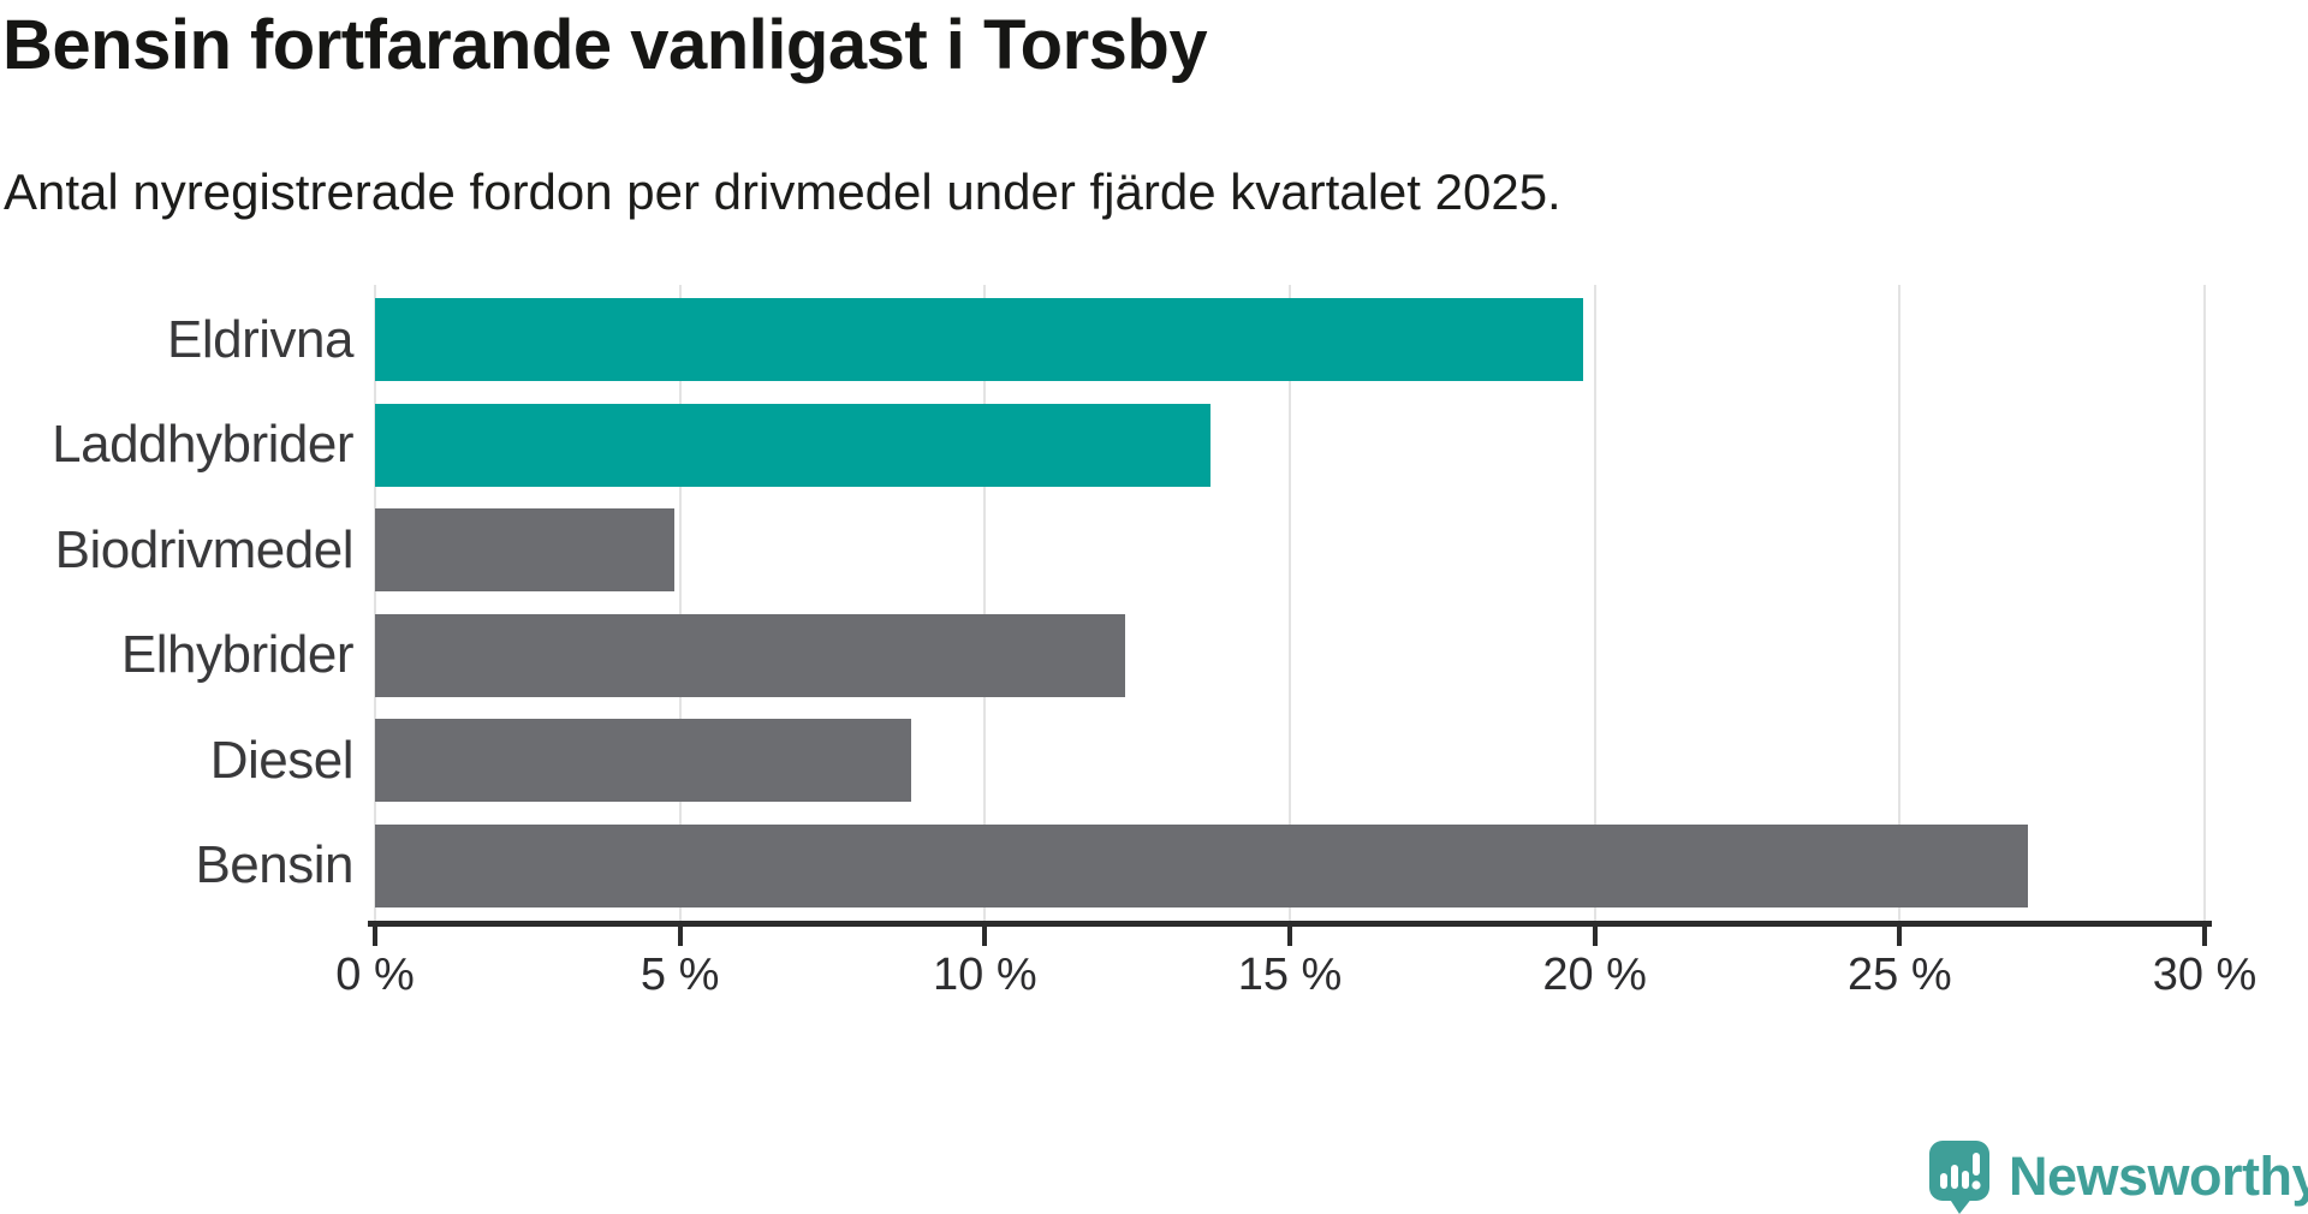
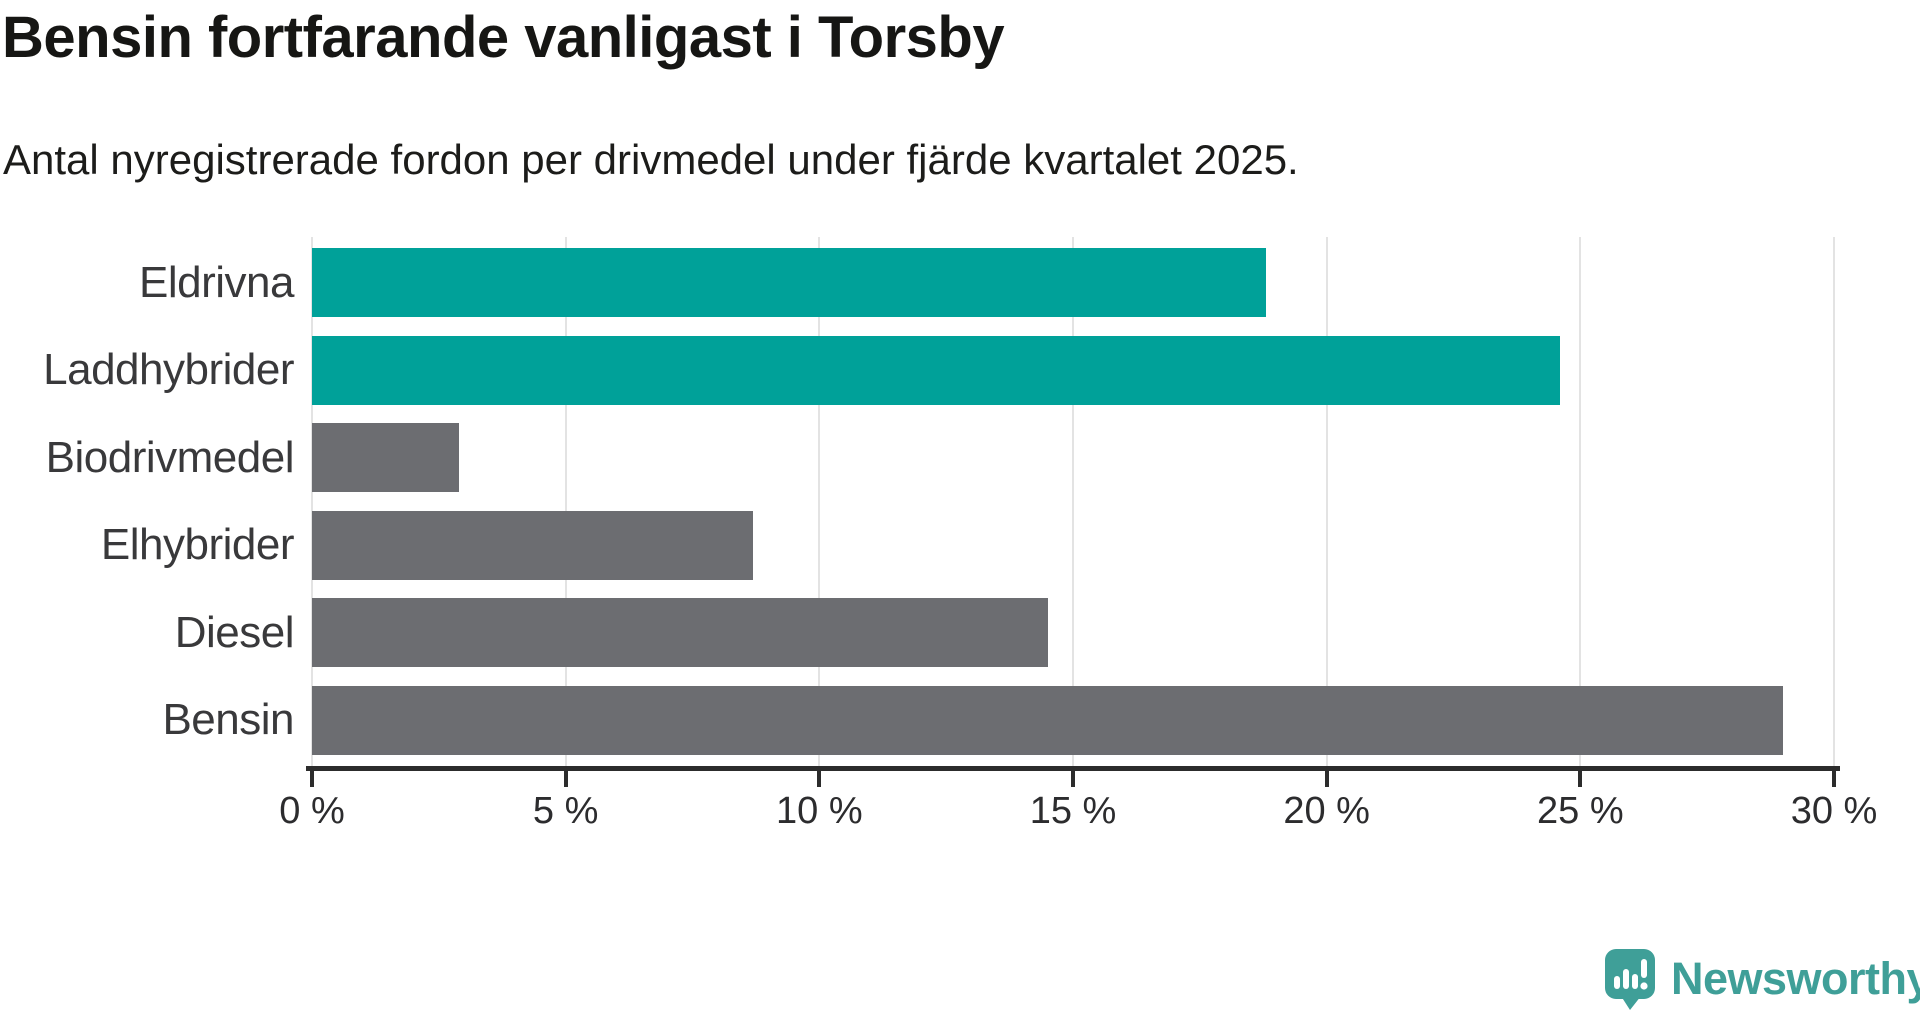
Eldrivna: 19.8% -> 18.8%
Laddhybrider: 13.7% -> 24.6%
Biodrivmedel: 4.9% -> 2.9%
Elhybrider: 12.3% -> 8.7%
Diesel: 8.8% -> 14.5%
Bensin: 27.1% -> 29.0%
